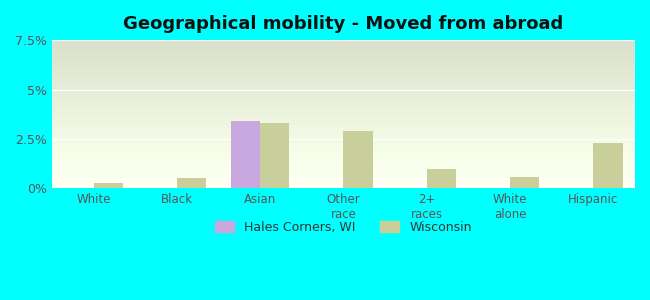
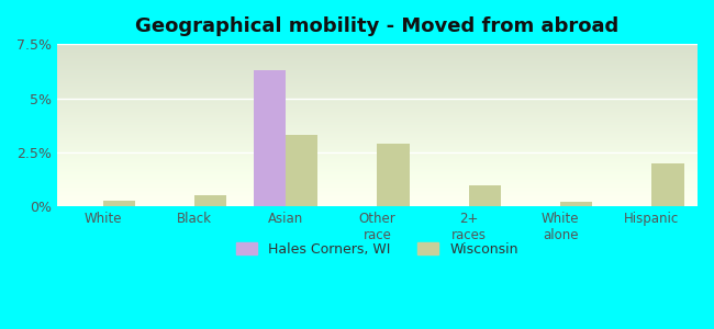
Hales Corners, WI/Asian: 3.4% -> 6.3%
Wisconsin/White alone: 0.6% -> 0.2%
Wisconsin/Hispanic: 2.3% -> 2.0%
